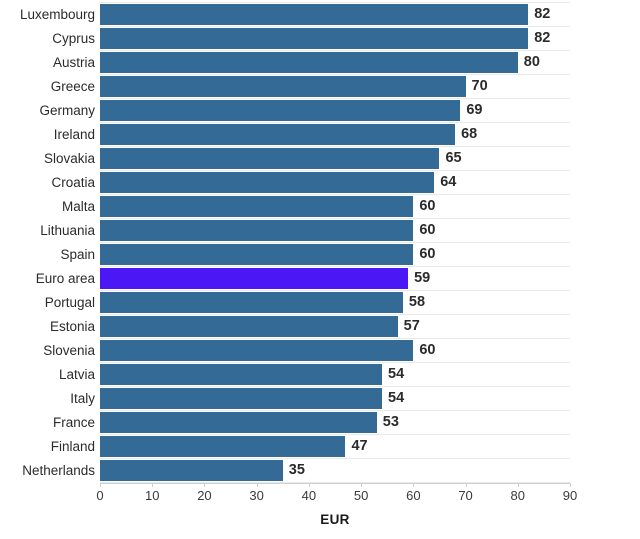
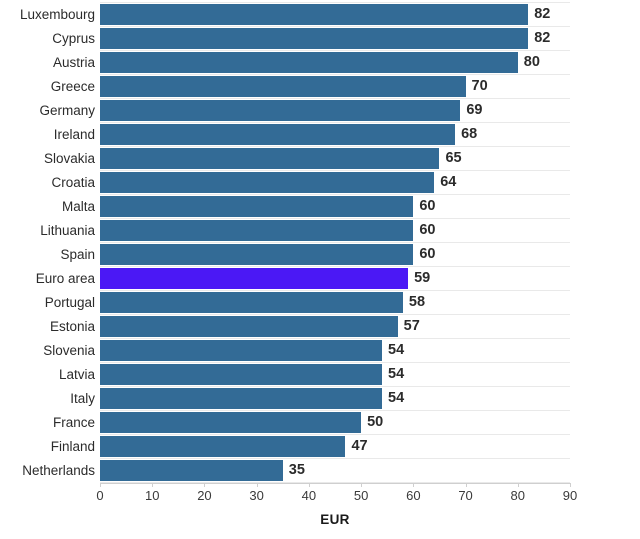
Slovenia: 60 -> 54
France: 53 -> 50
